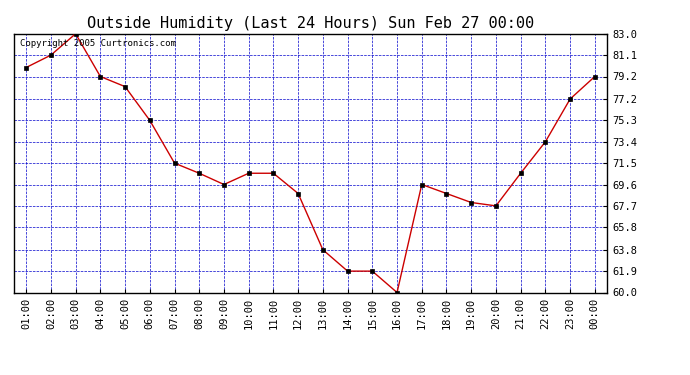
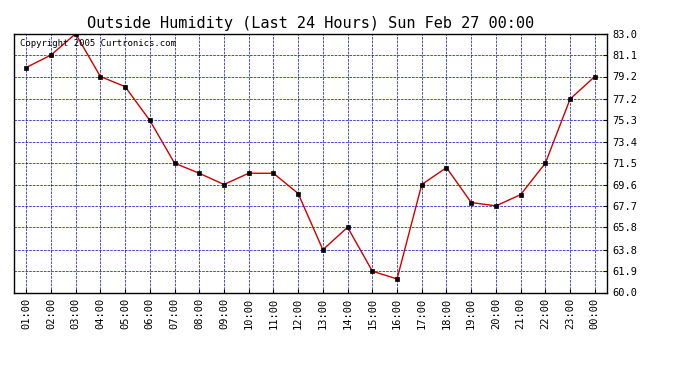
14:00: 61.9 -> 65.8
16:00: 60.0 -> 61.2
18:00: 68.8 -> 71.1
21:00: 70.6 -> 68.7
22:00: 73.4 -> 71.5
